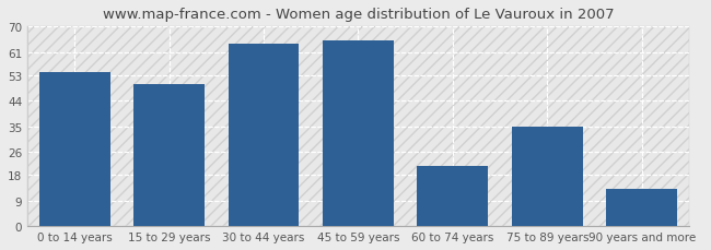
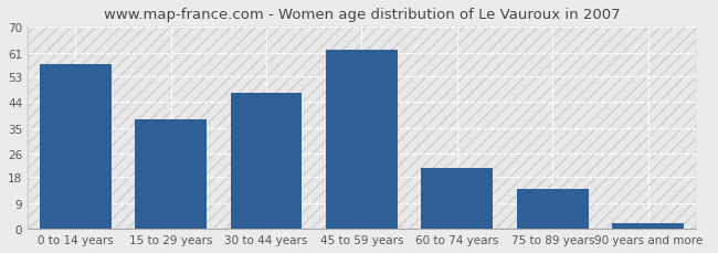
0 to 14 years: 54 -> 57
15 to 29 years: 50 -> 38
30 to 44 years: 64 -> 47
45 to 59 years: 65 -> 62
75 to 89 years: 35 -> 14
90 years and more: 13 -> 2
